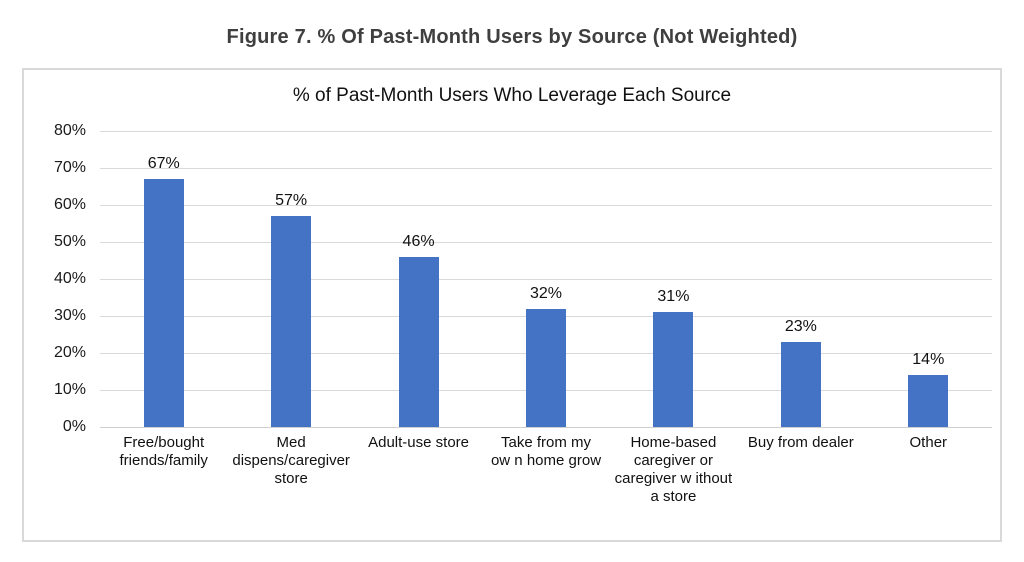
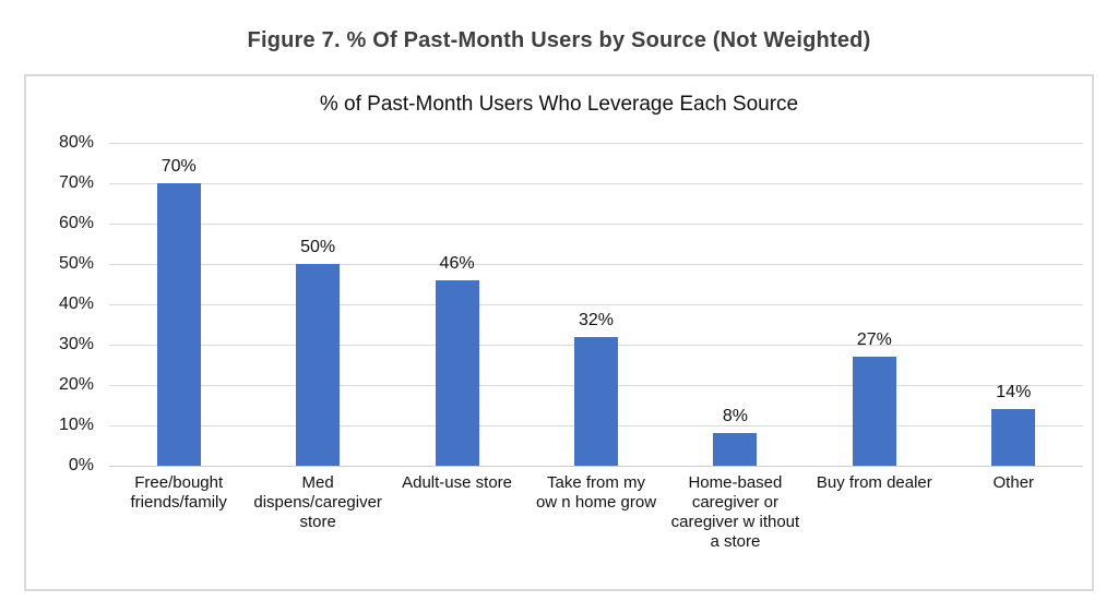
Free/bought friends/family: 67% -> 70%
Med dispens/caregiver store: 57% -> 50%
Home-based caregiver or caregiver w ithout a store: 31% -> 8%
Buy from dealer: 23% -> 27%
